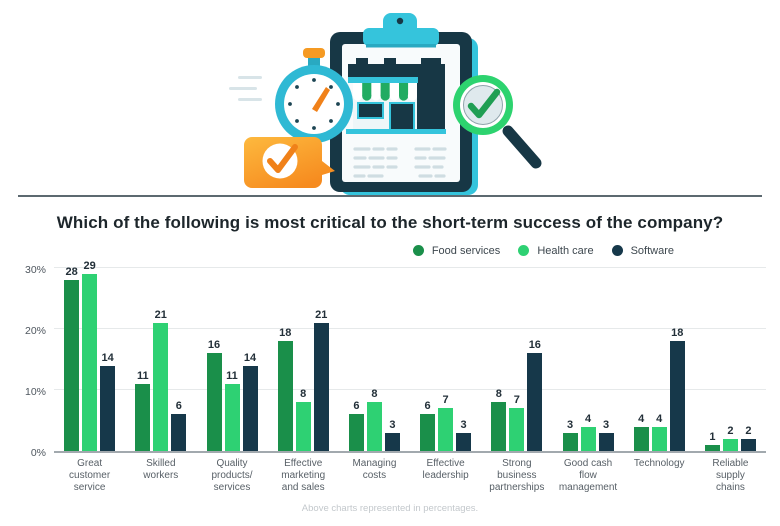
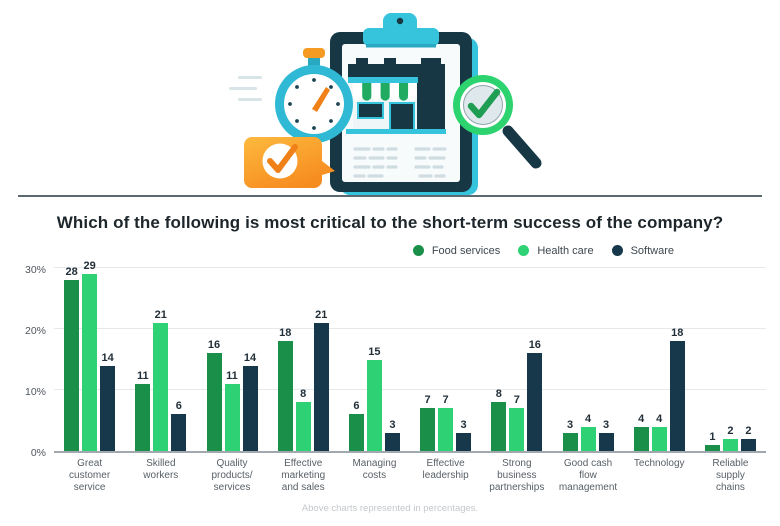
Health care/Managing costs: 8 -> 15
Food services/Effective leadership: 6 -> 7
